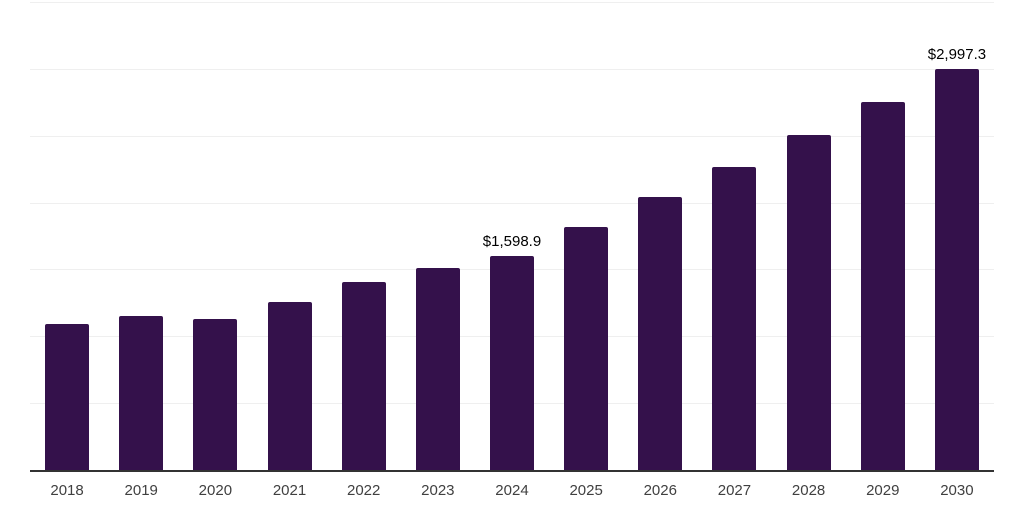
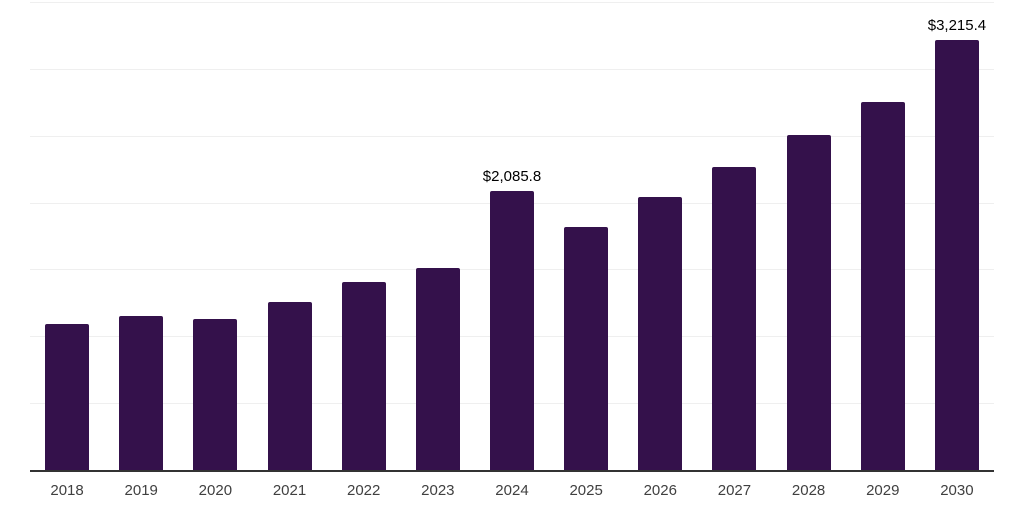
2024: $1,598.9 -> $2,085.8
2030: $2,997.3 -> $3,215.4
